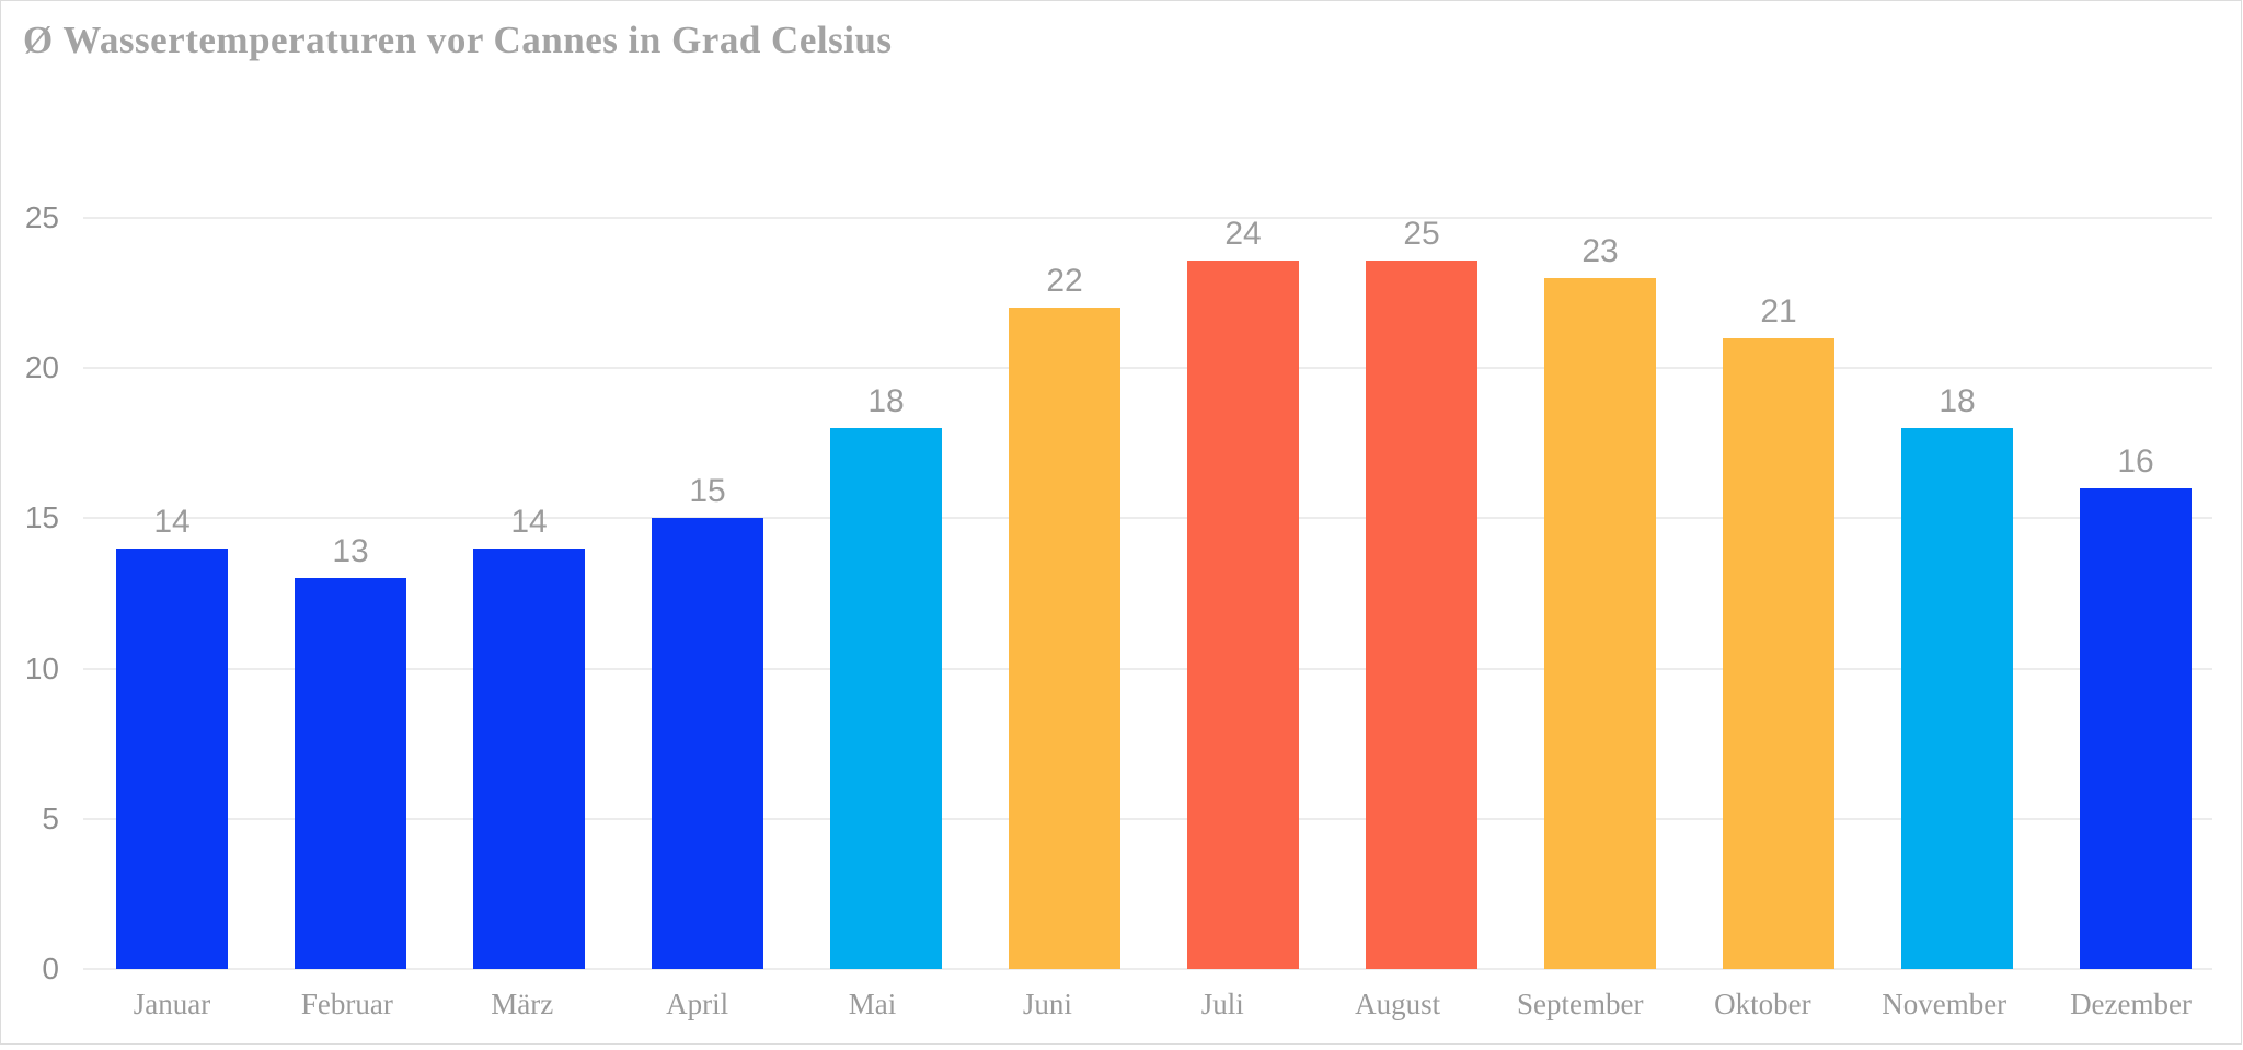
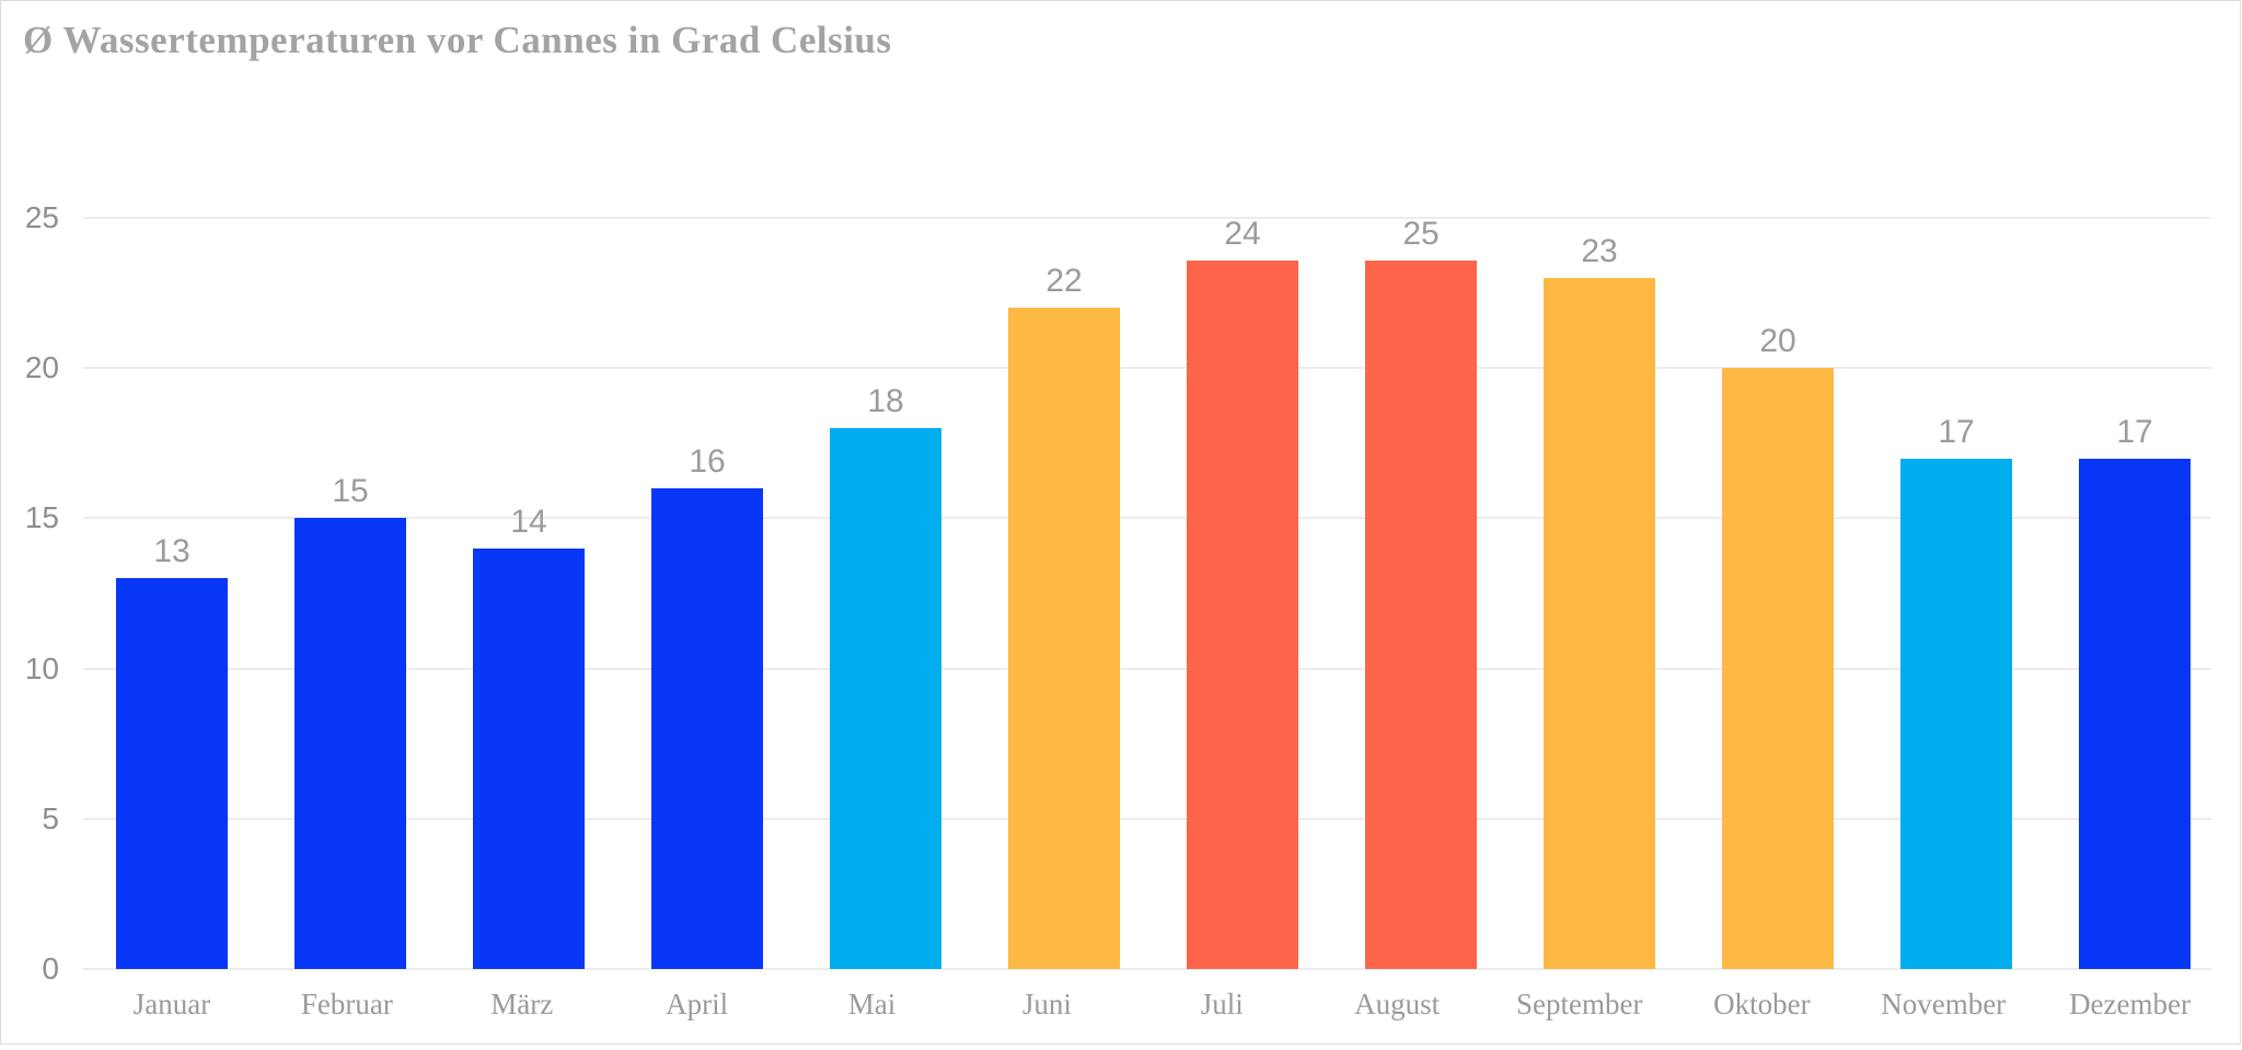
Januar: 14 -> 13
Februar: 13 -> 15
April: 15 -> 16
Oktober: 21 -> 20
November: 18 -> 17
Dezember: 16 -> 17
